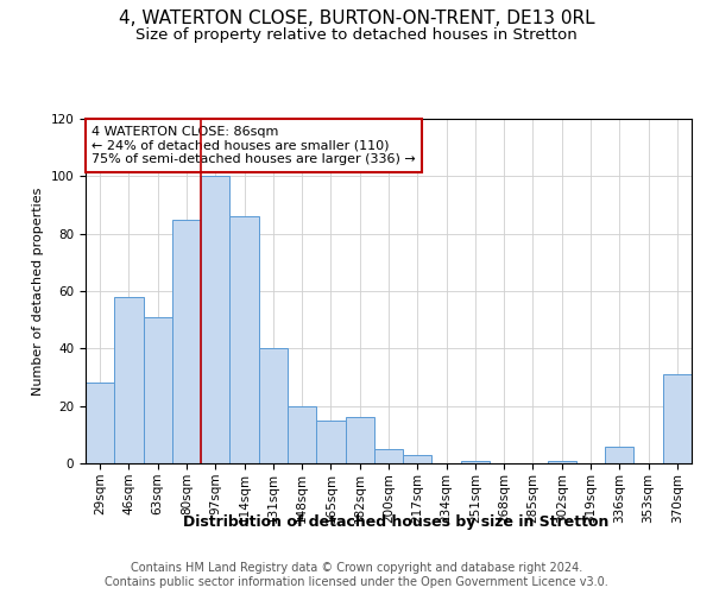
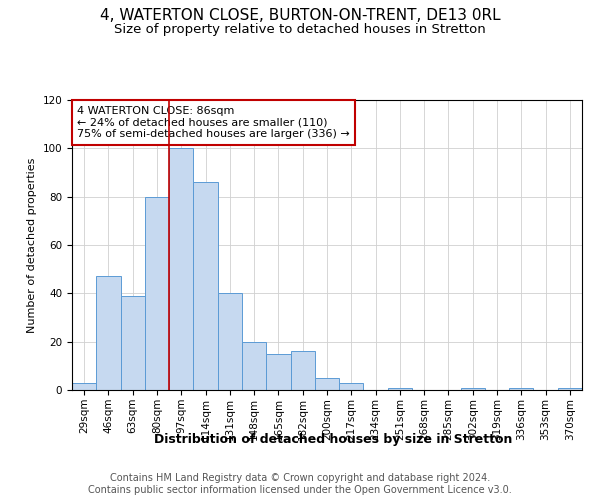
29sqm: 28 -> 3
46sqm: 58 -> 47
63sqm: 51 -> 39
80sqm: 85 -> 80
336sqm: 6 -> 1
370sqm: 31 -> 1
